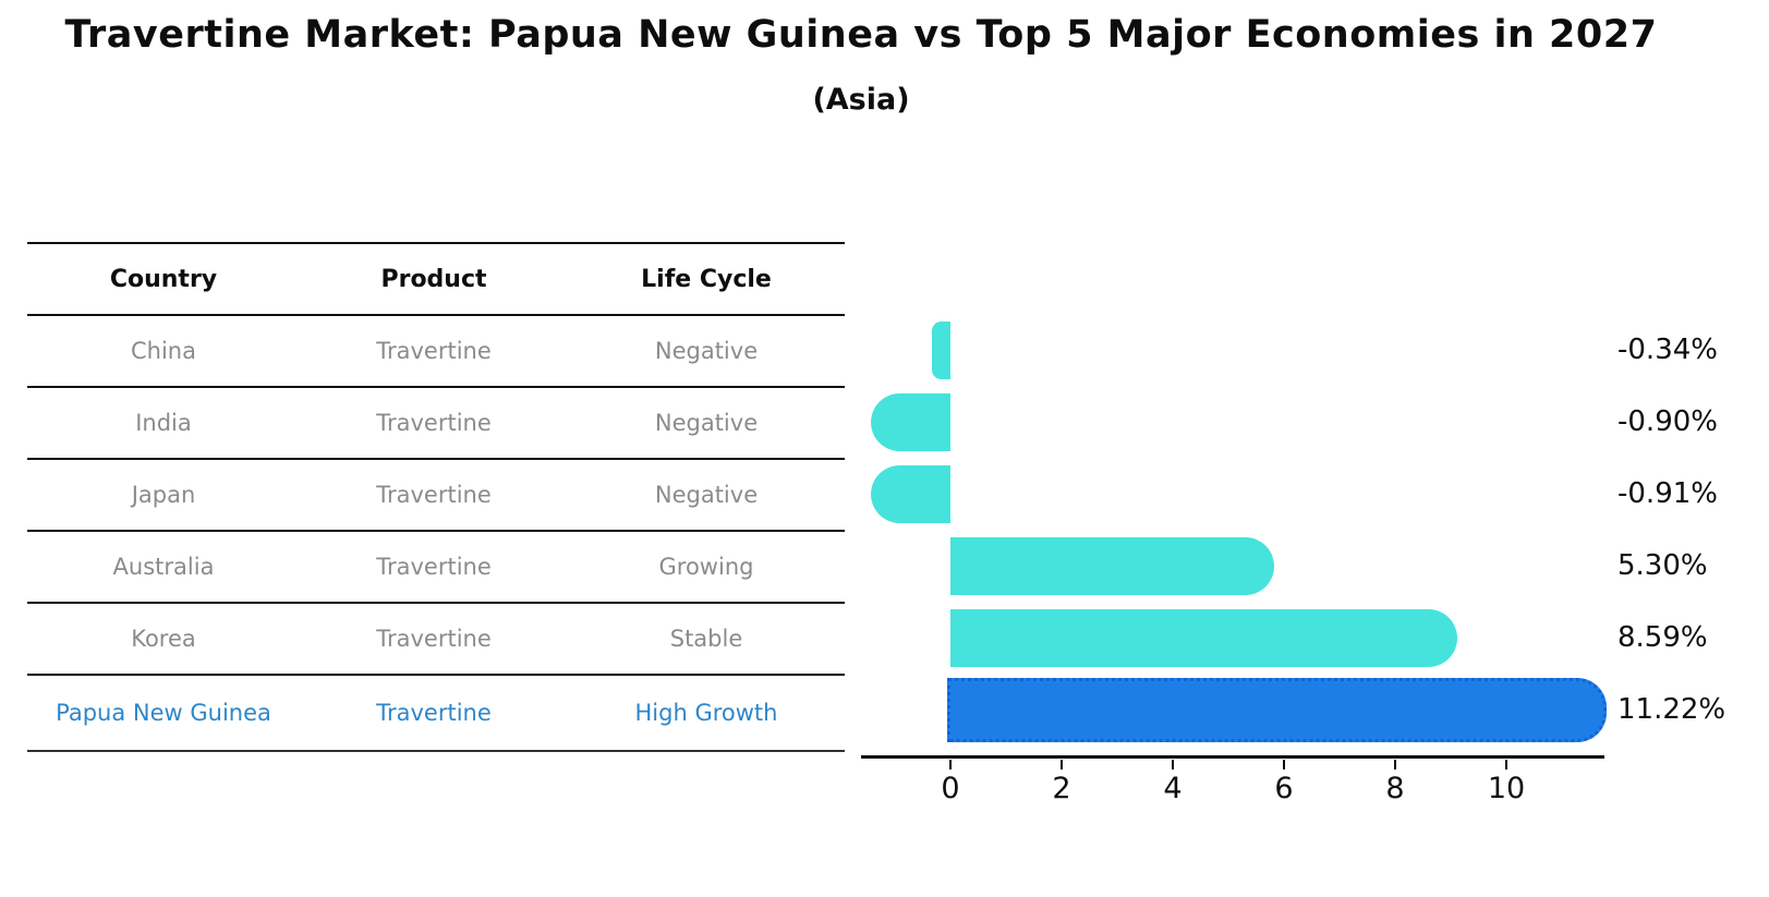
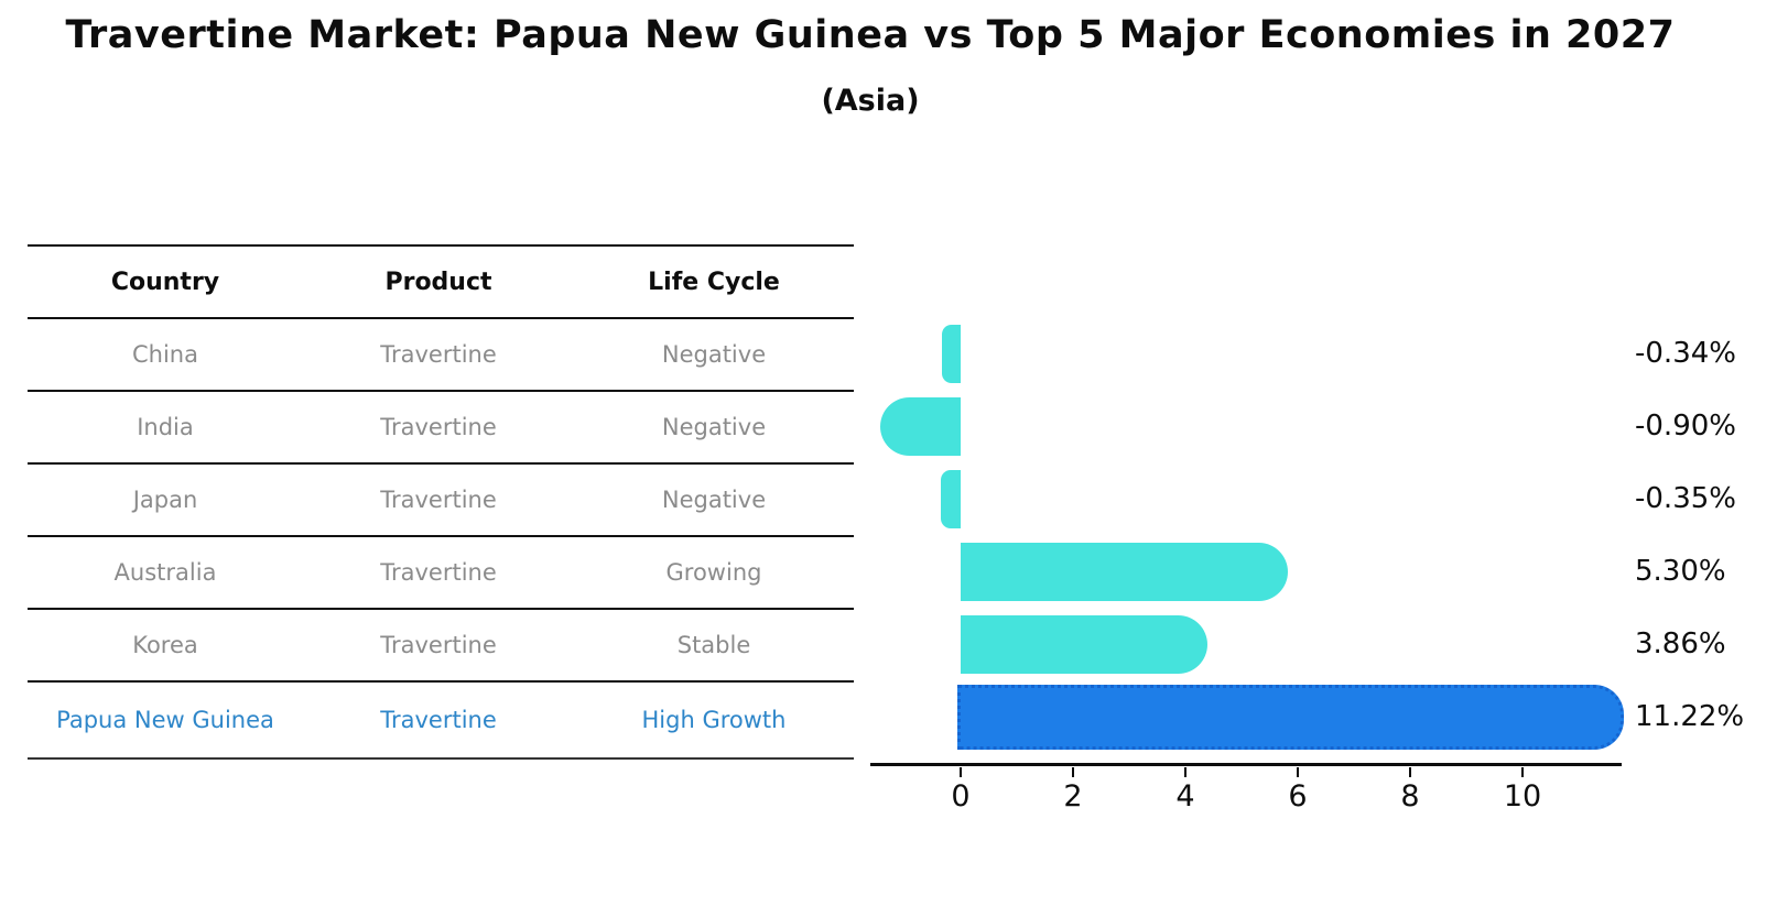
Japan: -0.91% -> -0.35%
Korea: 8.59% -> 3.86%
